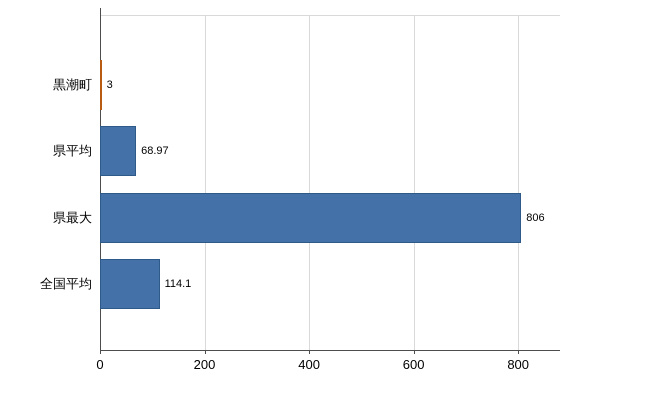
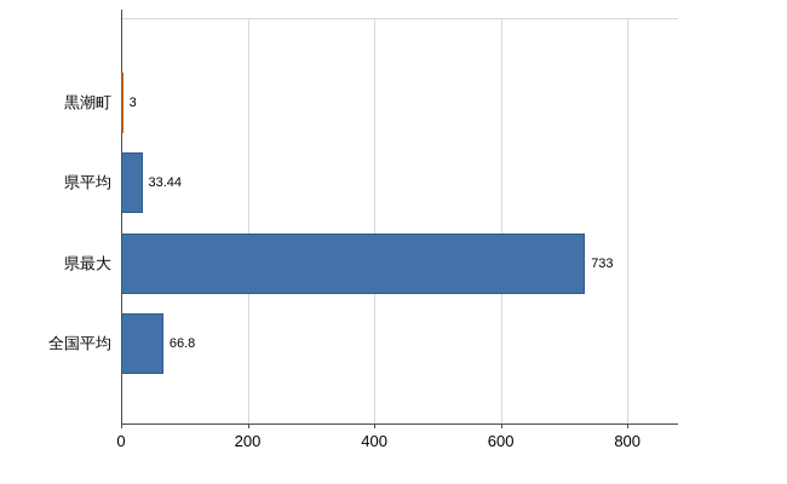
県平均: 68.97 -> 33.44
県最大: 806 -> 733
全国平均: 114.1 -> 66.8
